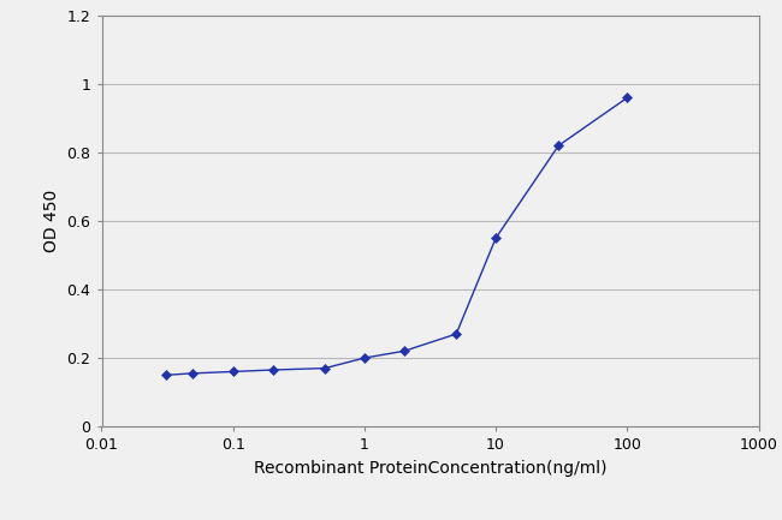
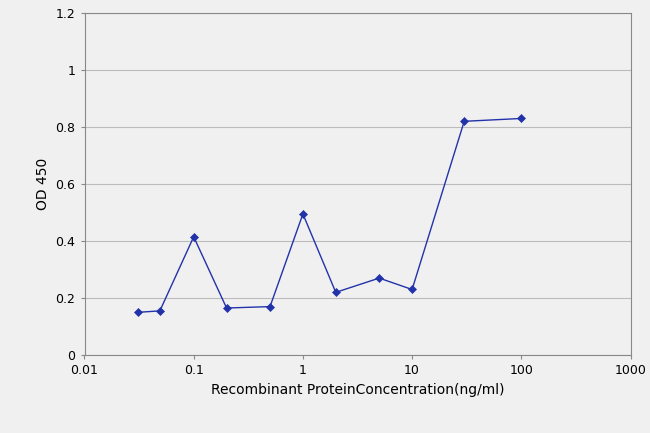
0.1: 0.160 -> 0.415
1: 0.200 -> 0.495
10: 0.550 -> 0.230
100: 0.960 -> 0.830
